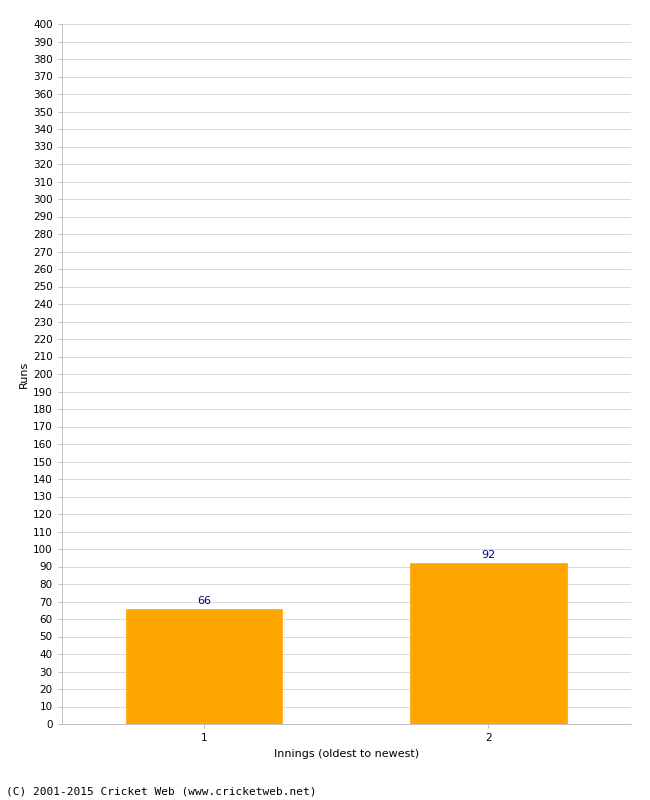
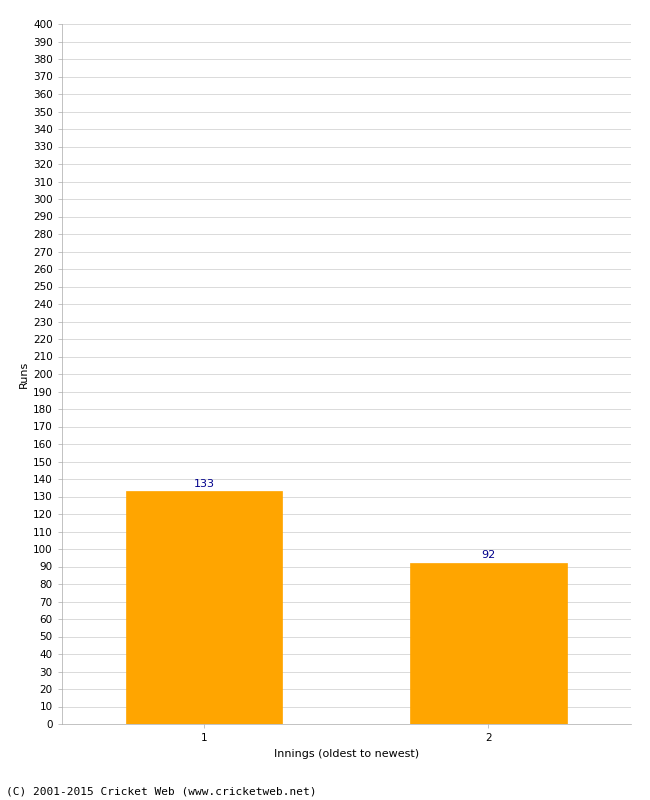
1: 66 -> 133
